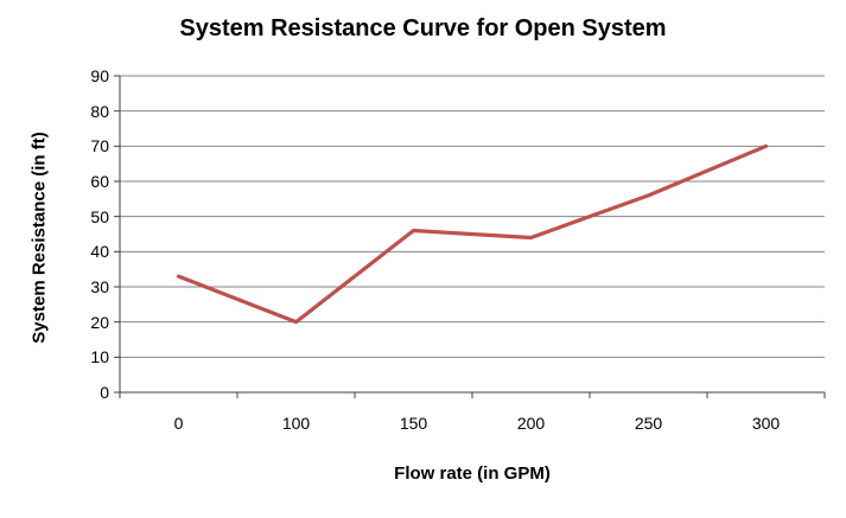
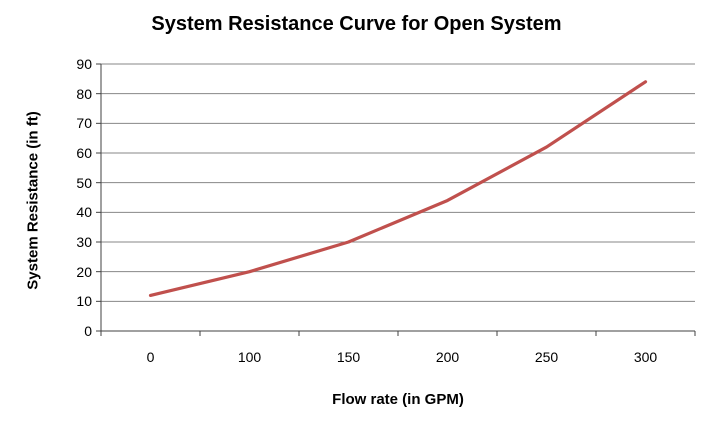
0: 33 -> 12
150: 46 -> 30
250: 56 -> 62
300: 70 -> 84
